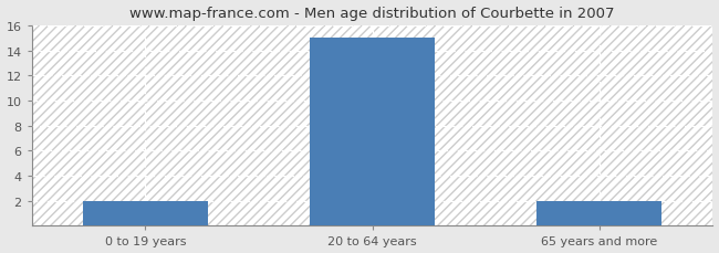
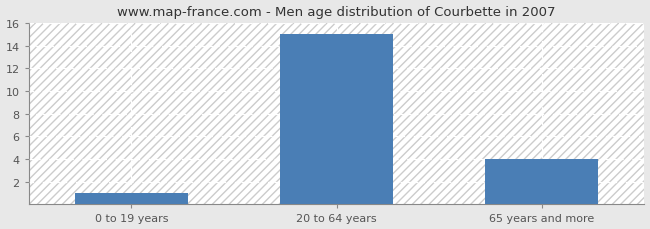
0 to 19 years: 2 -> 1
65 years and more: 2 -> 4
